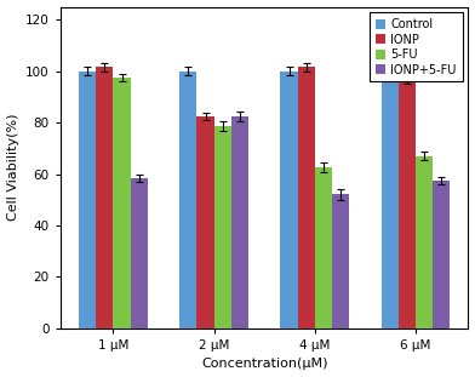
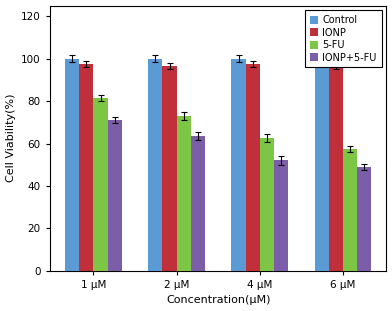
IONP/1 μM: 101.5 -> 97.5
5-FU/1 μM: 97.5 -> 81.5
IONP+5-FU/1 μM: 58.5 -> 71.0
IONP/2 μM: 82.5 -> 96.5
5-FU/2 μM: 78.5 -> 73.0
IONP+5-FU/2 μM: 82.5 -> 63.5
IONP/4 μM: 101.5 -> 97.5
5-FU/6 μM: 67.0 -> 57.5
IONP+5-FU/6 μM: 57.5 -> 49.0
